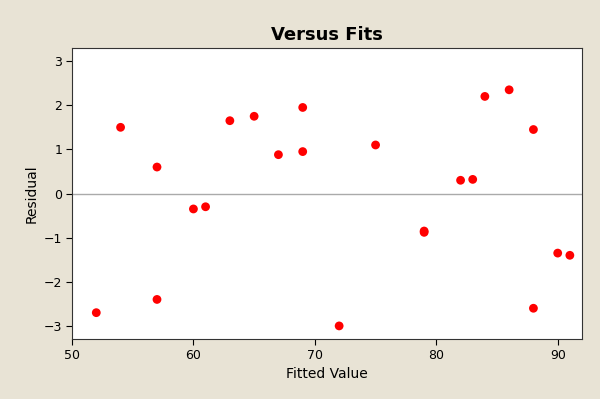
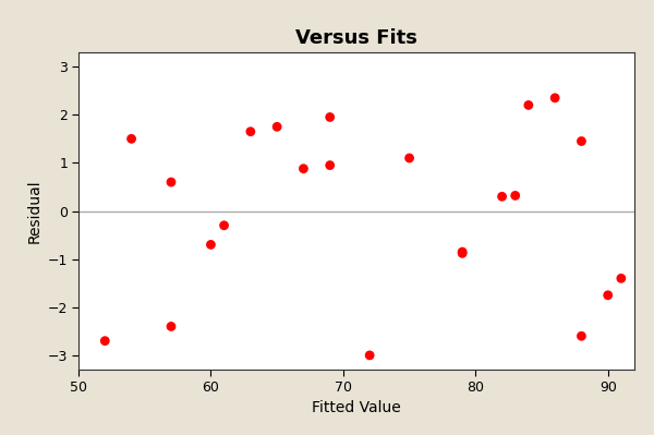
60: -0.35 -> -0.70
90: -1.35 -> -1.75
